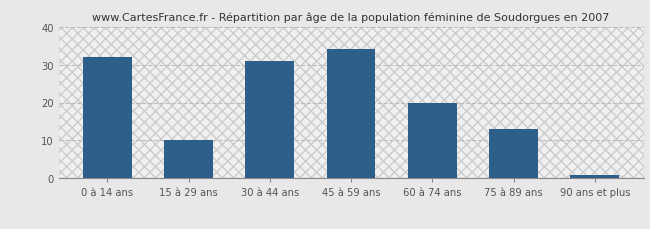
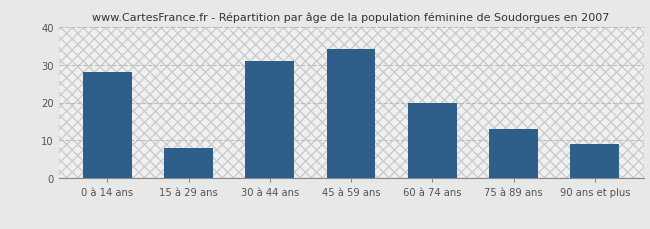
0 à 14 ans: 32 -> 28
15 à 29 ans: 10 -> 8
90 ans et plus: 1 -> 9
